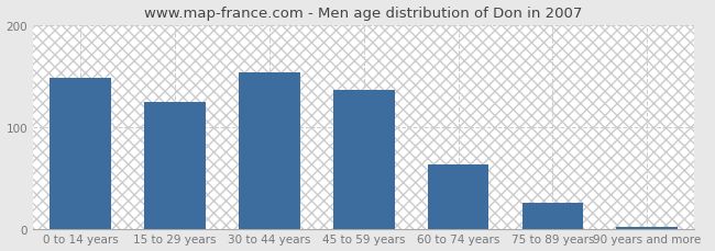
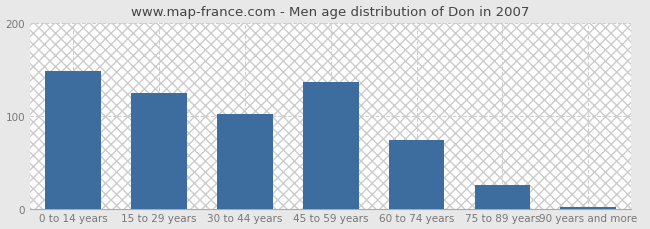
30 to 44 years: 154 -> 102
60 to 74 years: 63 -> 74
